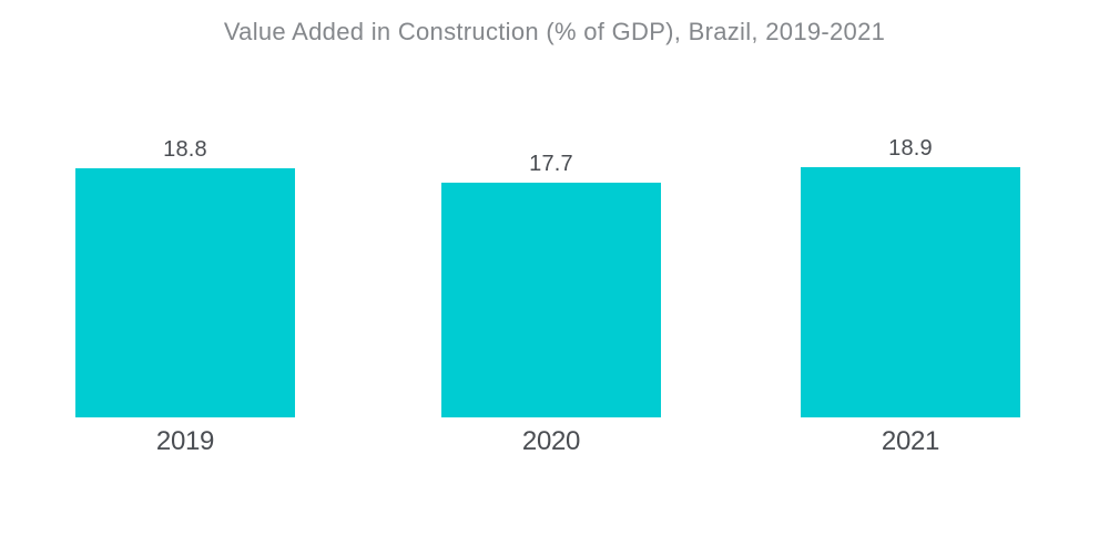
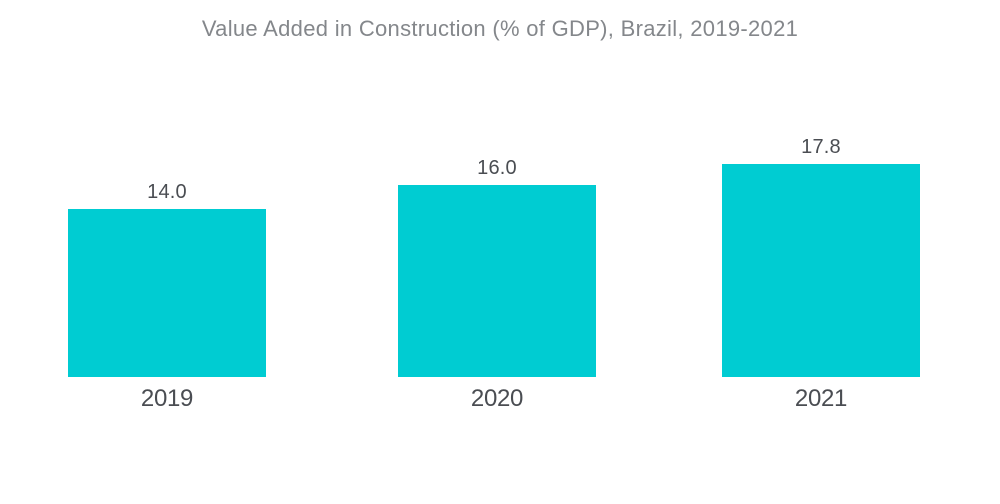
2019: 18.8 -> 14.0
2020: 17.7 -> 16.0
2021: 18.9 -> 17.8
